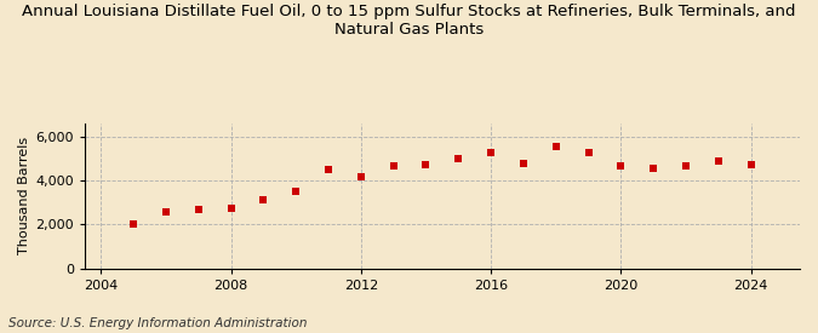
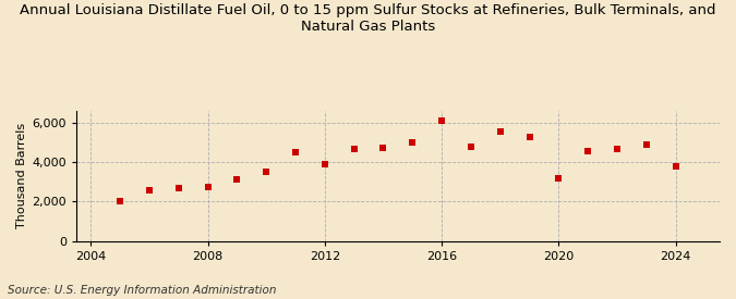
2012: 4,200 -> 3,900
2016: 5,300 -> 6,100
2020: 4,600 -> 3,200
2024: 4,800 -> 3,800
